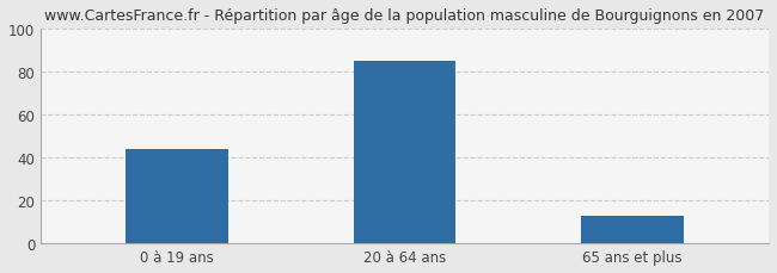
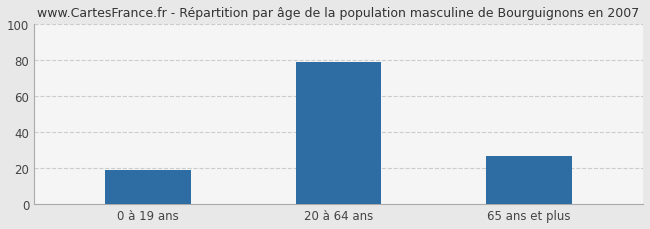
0 à 19 ans: 44 -> 19
20 à 64 ans: 85 -> 79
65 ans et plus: 13 -> 27
